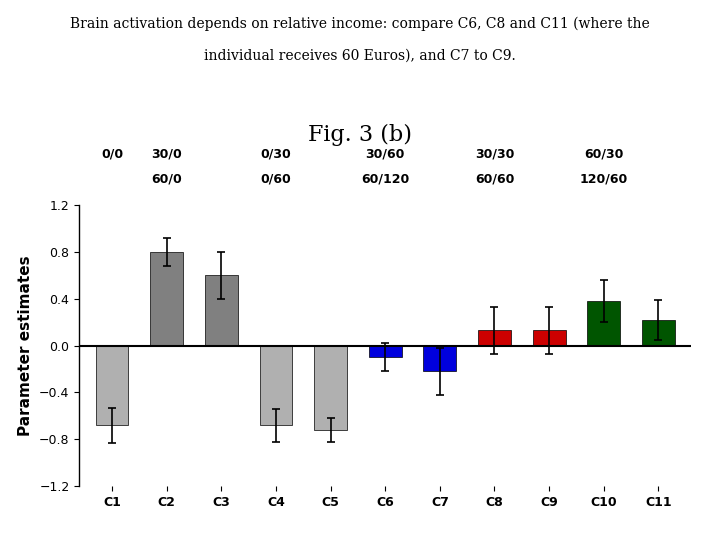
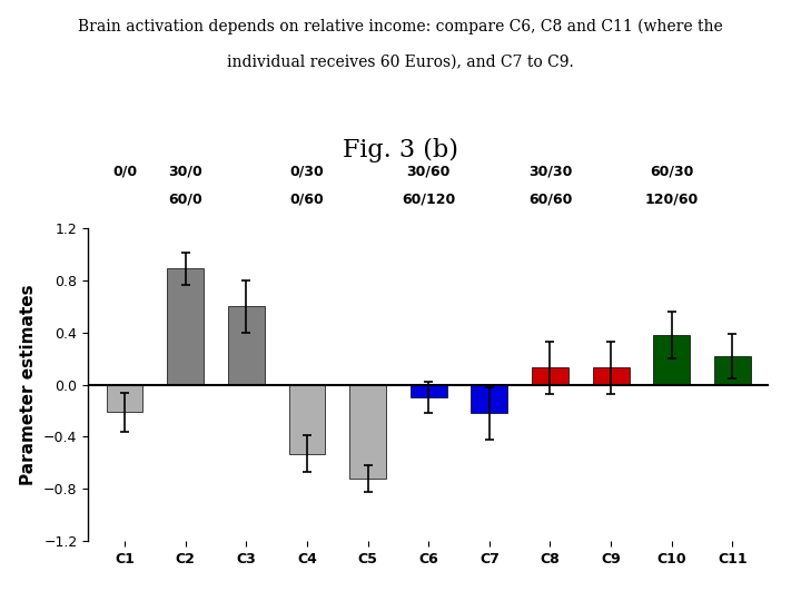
C1: -0.68 -> -0.21
C2: 0.80 -> 0.89
C4: -0.68 -> -0.53
